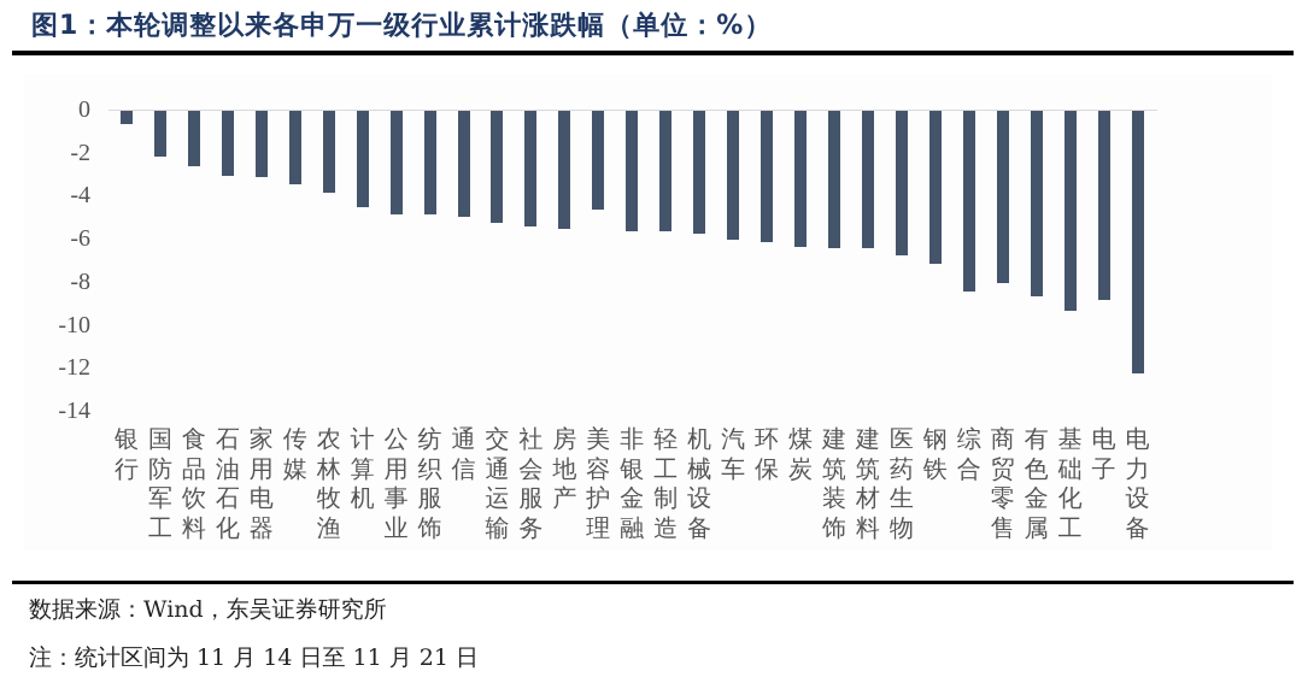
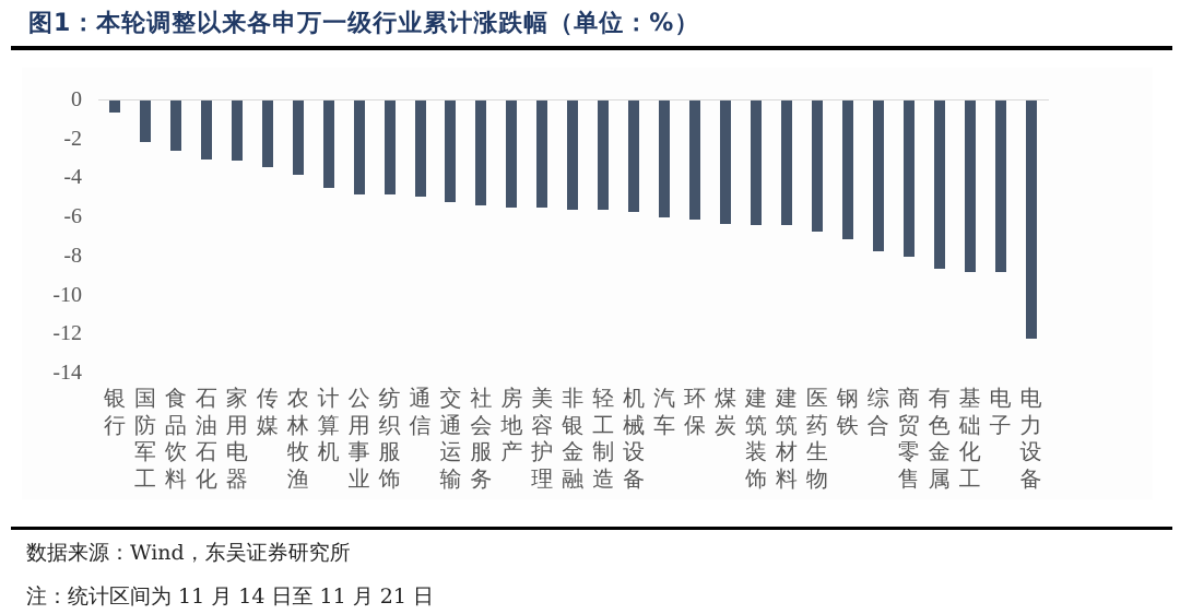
美容护理: -4.6 -> -5.5
综合: -8.4 -> -7.7
基础化工: -9.3 -> -8.8
